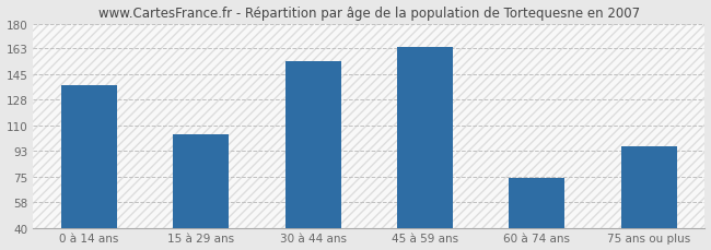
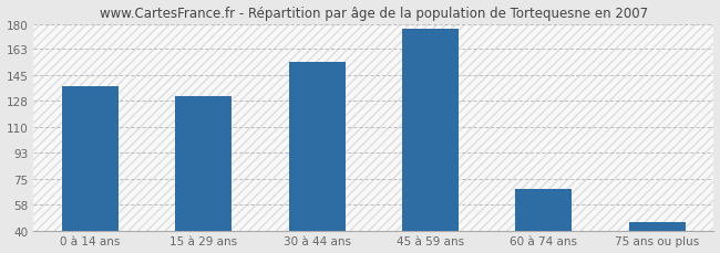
15 à 29 ans: 104 -> 131
45 à 59 ans: 164 -> 177
60 à 74 ans: 74 -> 68
75 ans ou plus: 96 -> 46
